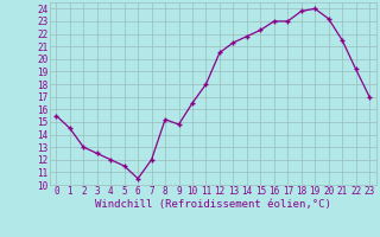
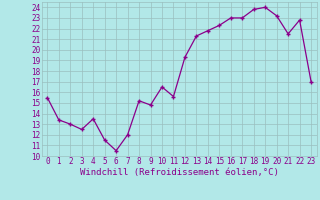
1: 14.5 -> 13.4
4: 12.0 -> 13.5
11: 18.0 -> 15.6
12: 20.5 -> 19.3
22: 19.2 -> 22.8
